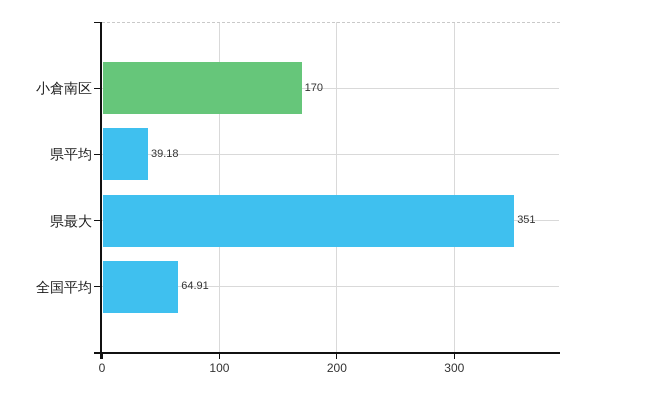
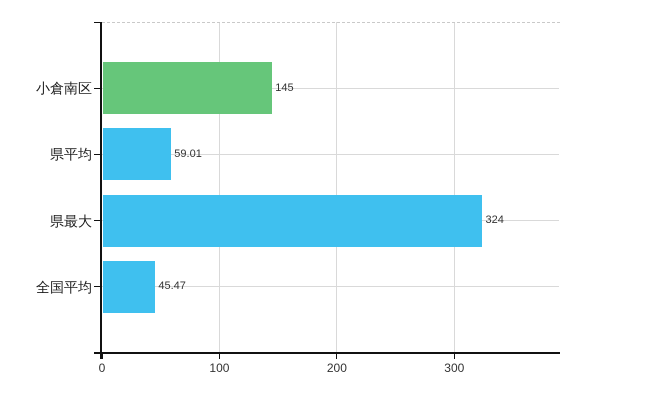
小倉南区: 170 -> 145
県平均: 39.18 -> 59.01
県最大: 351 -> 324
全国平均: 64.91 -> 45.47
